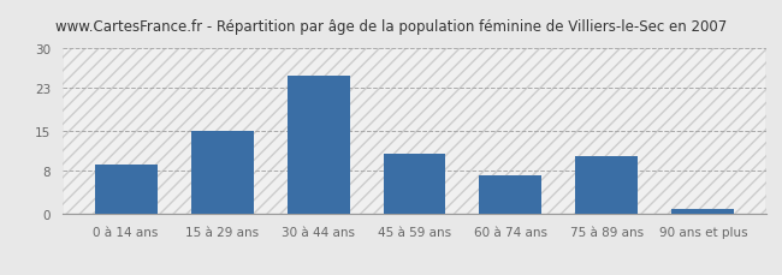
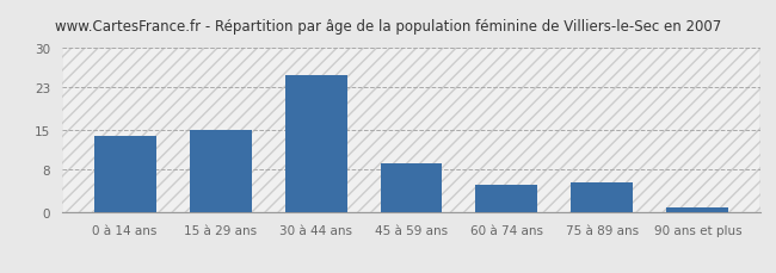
0 à 14 ans: 9.0 -> 14.0
45 à 59 ans: 11.0 -> 9.0
60 à 74 ans: 7.0 -> 5.0
75 à 89 ans: 10.5 -> 5.5
